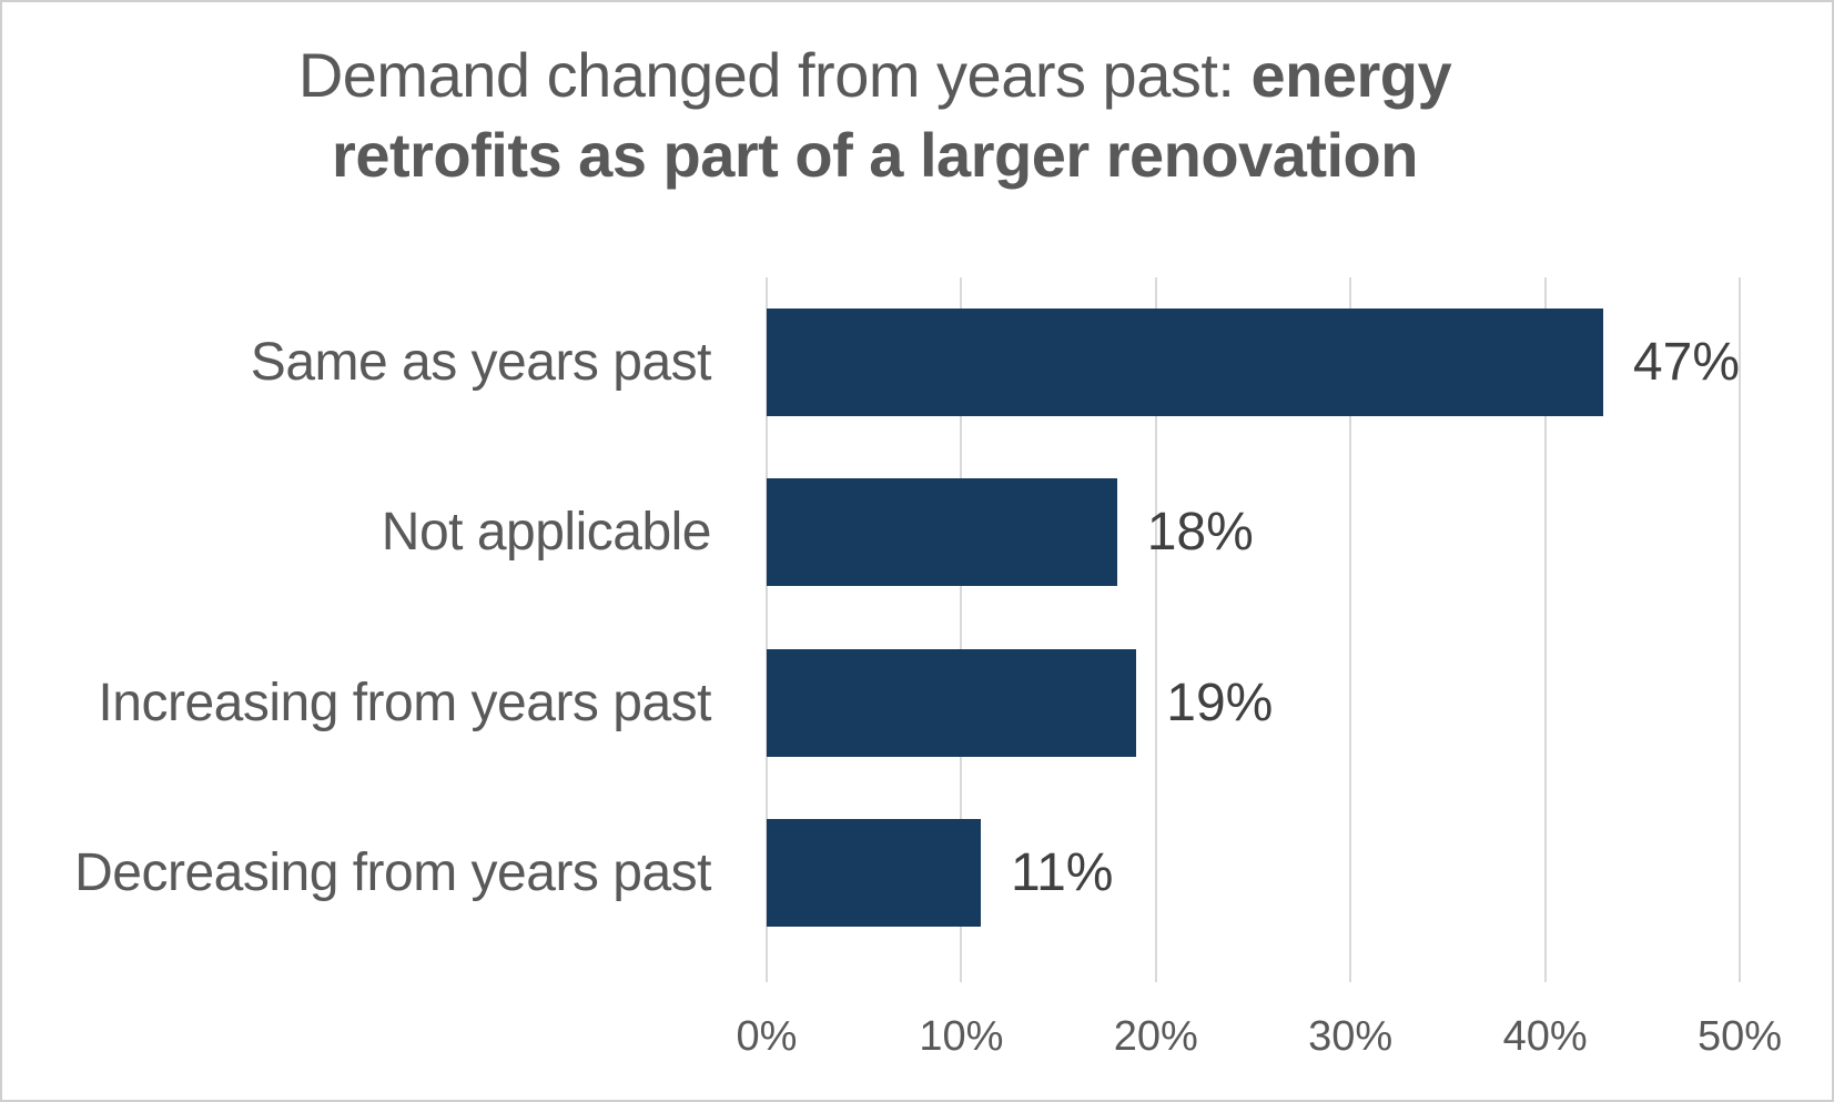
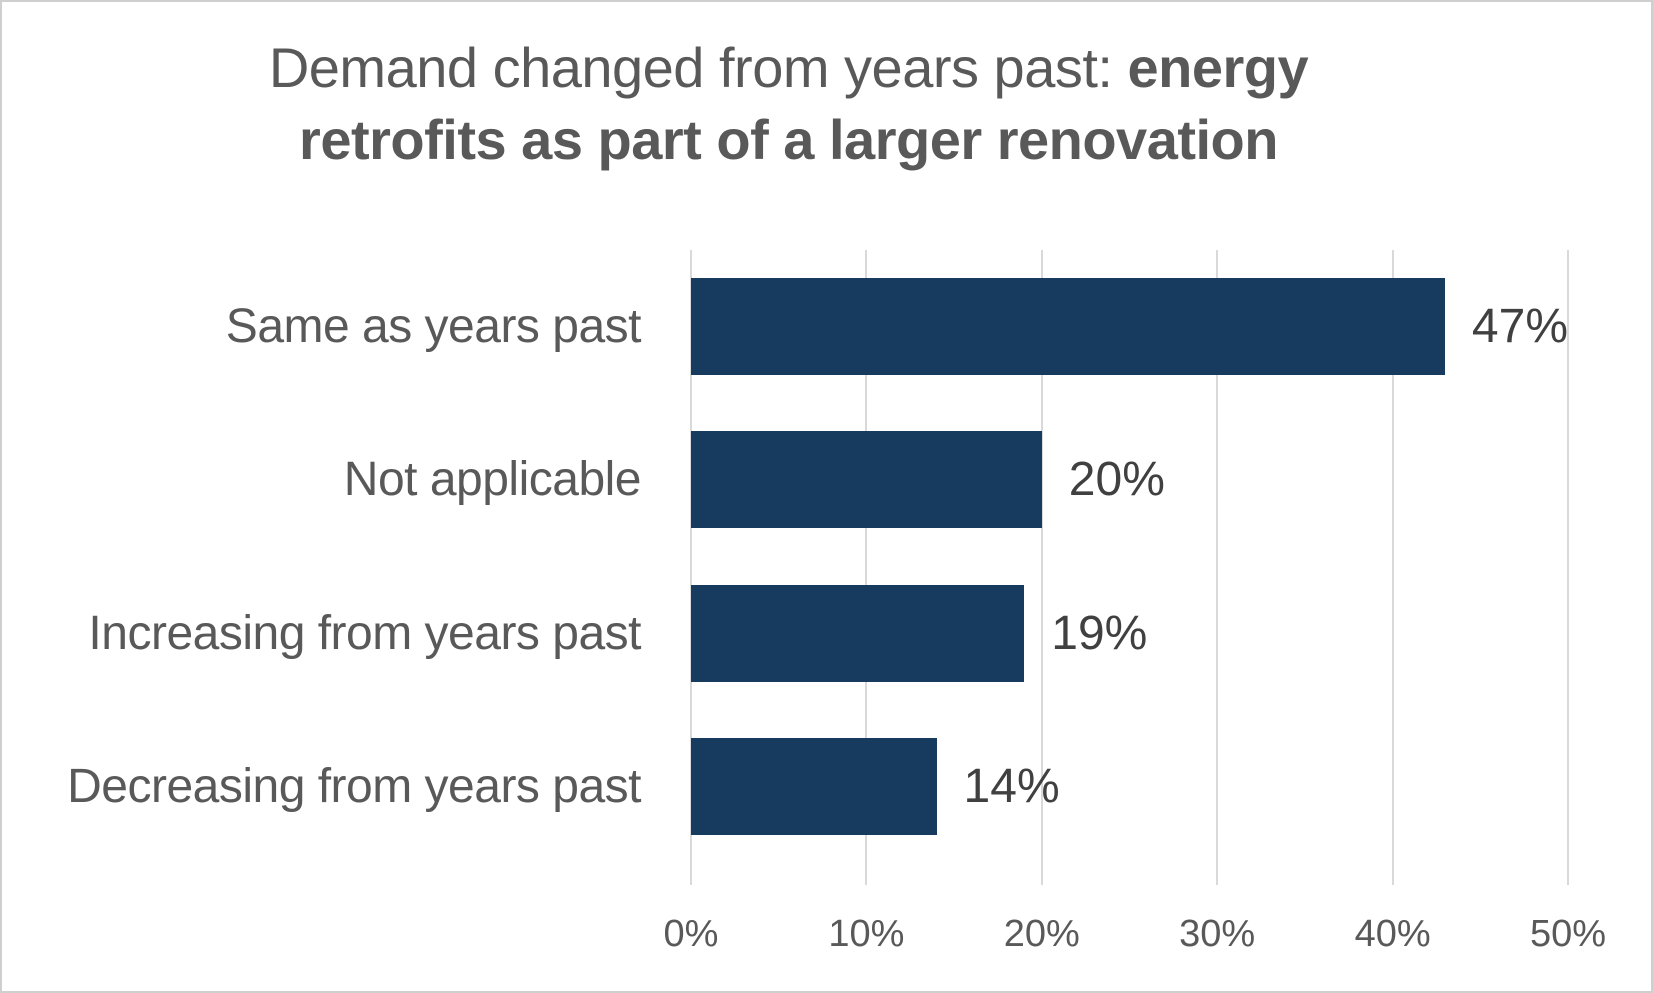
Not applicable: 18% -> 20%
Decreasing from years past: 11% -> 14%
